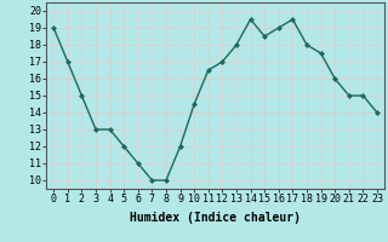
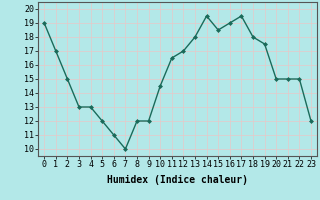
8: 10.0 -> 12.0
20: 16.0 -> 15.0
23: 14.0 -> 12.0
